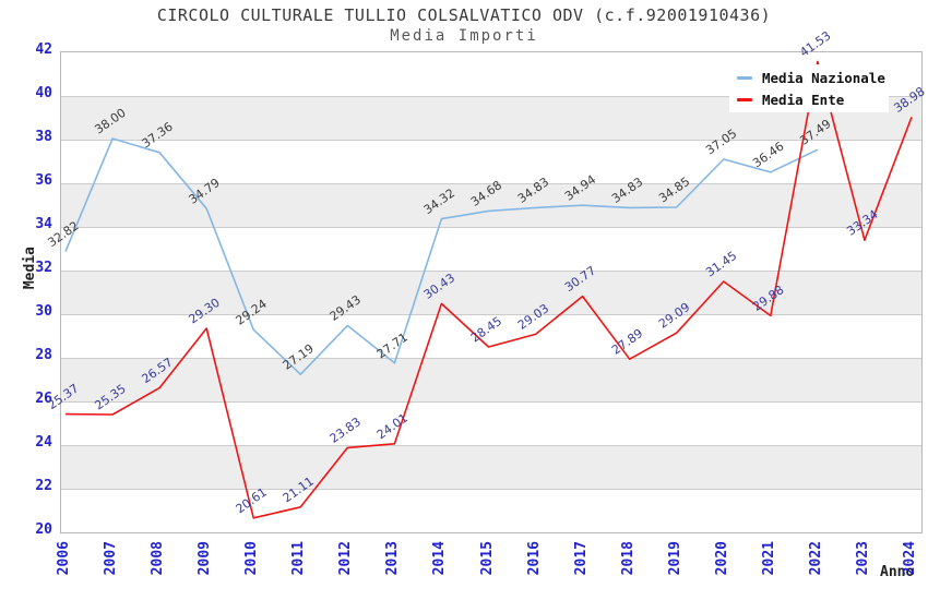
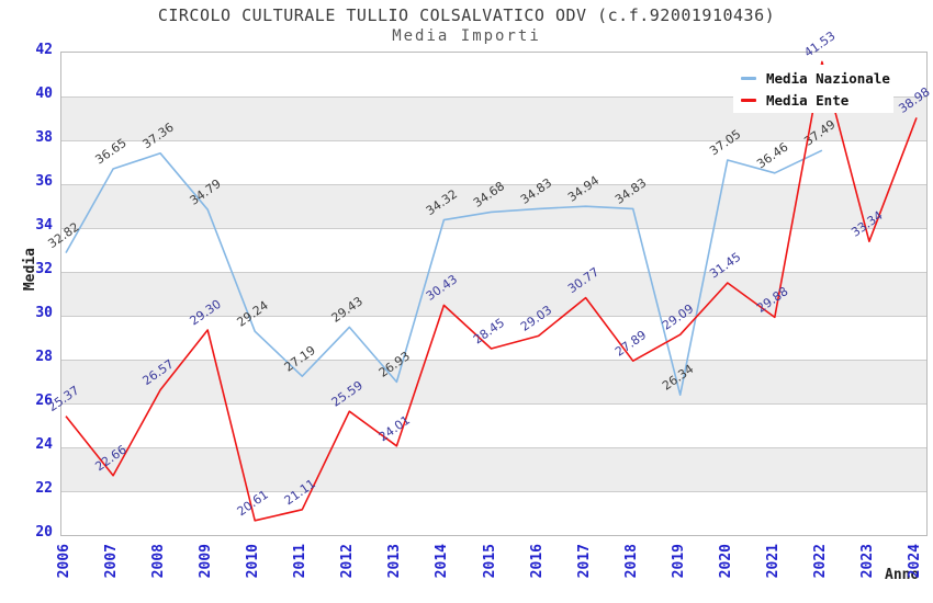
Media Nazionale/2007: 38.00 -> 36.65
Media Ente/2007: 25.35 -> 22.66
Media Ente/2012: 23.83 -> 25.59
Media Nazionale/2013: 27.71 -> 26.93
Media Nazionale/2019: 34.85 -> 26.34
